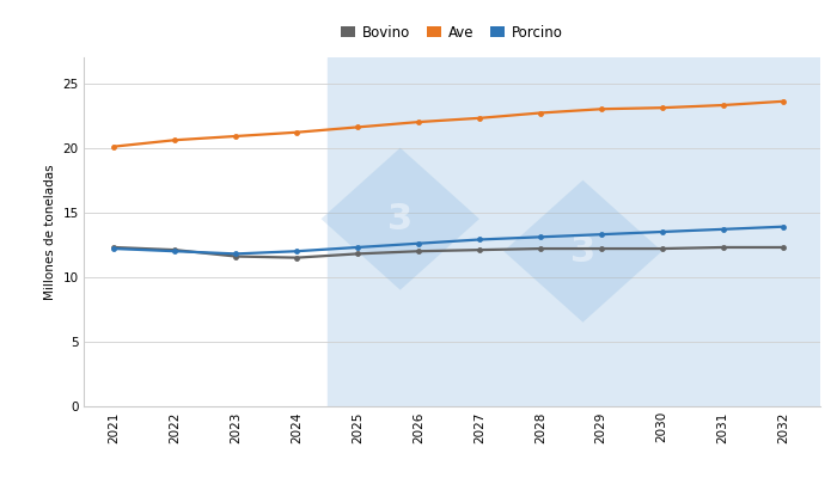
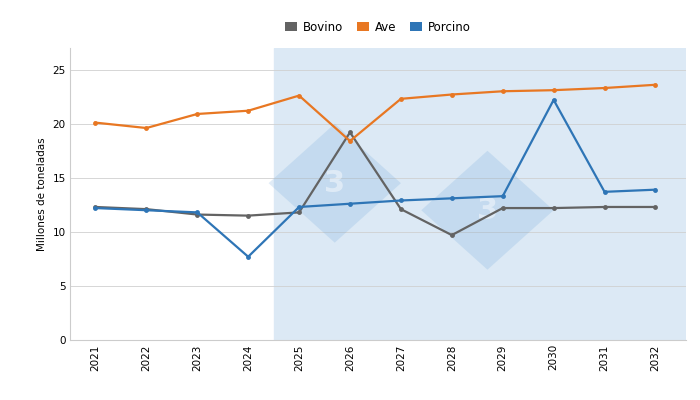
Ave/2022: 20.6 -> 19.6
Porcino/2024: 12.0 -> 7.7
Ave/2025: 21.6 -> 22.6
Bovino/2026: 12.0 -> 19.2
Ave/2026: 22.0 -> 18.4
Bovino/2028: 12.2 -> 9.7
Porcino/2030: 13.5 -> 22.2
